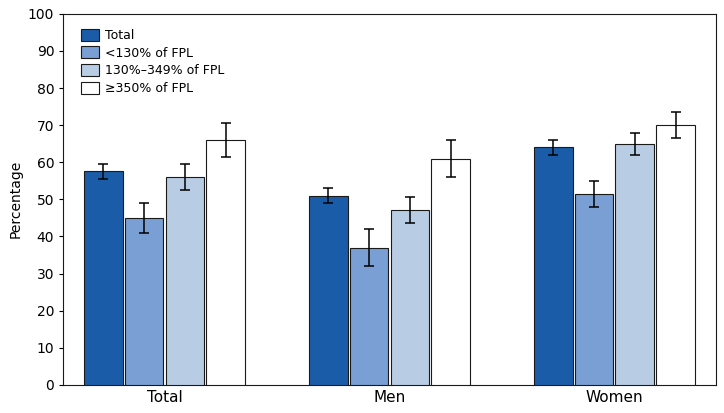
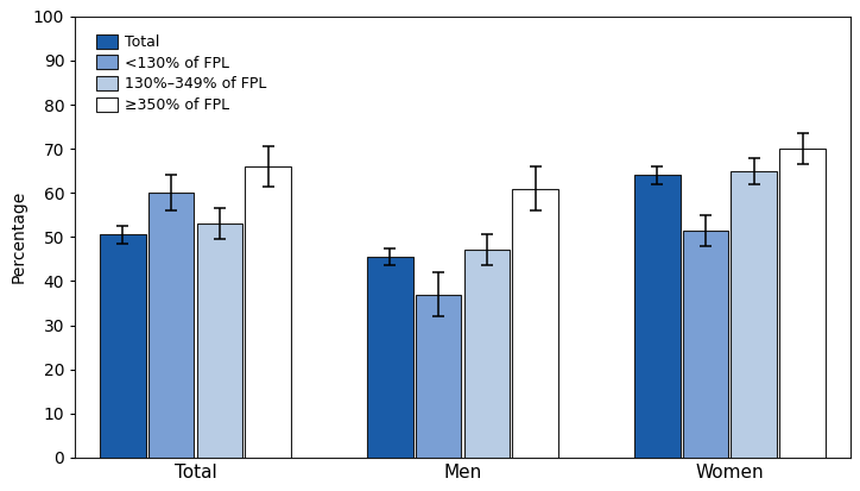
Total/Total: 57.5 -> 50.5
<130% of FPL/Total: 45.0 -> 60.0
130%–349% of FPL/Total: 56 -> 53
Total/Men: 51.0 -> 45.5
